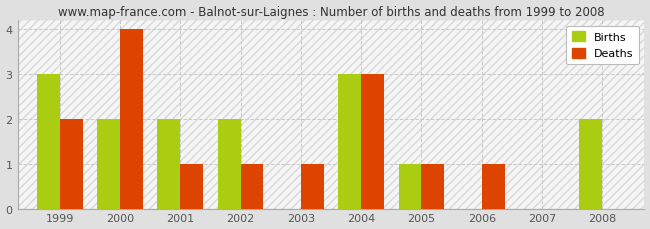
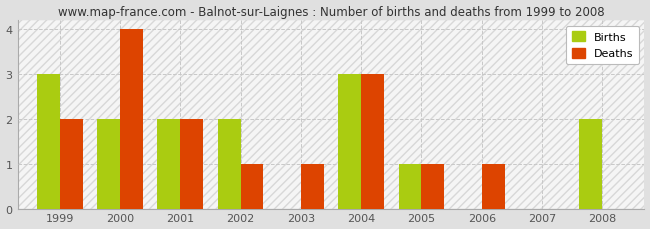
Deaths/2001: 1 -> 2
